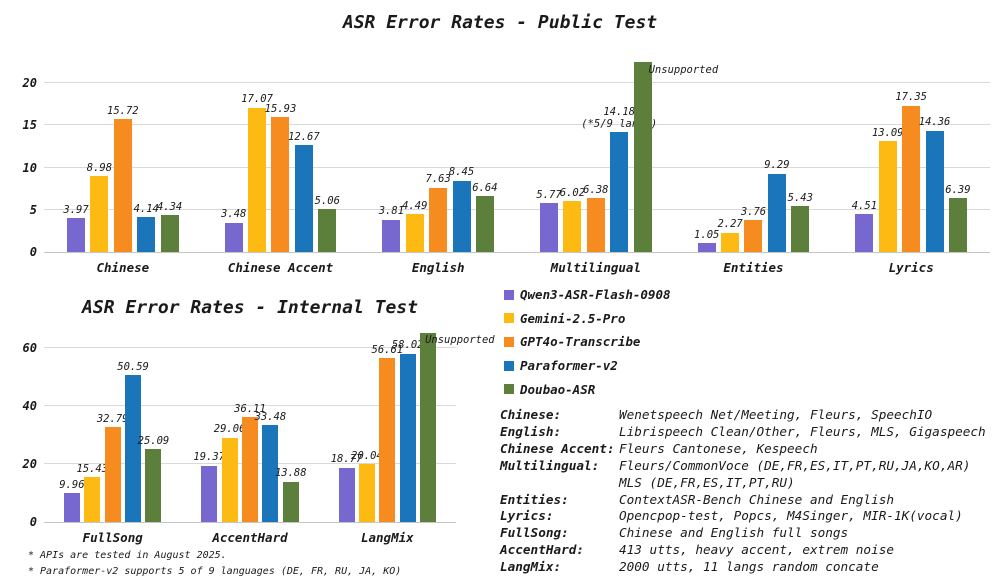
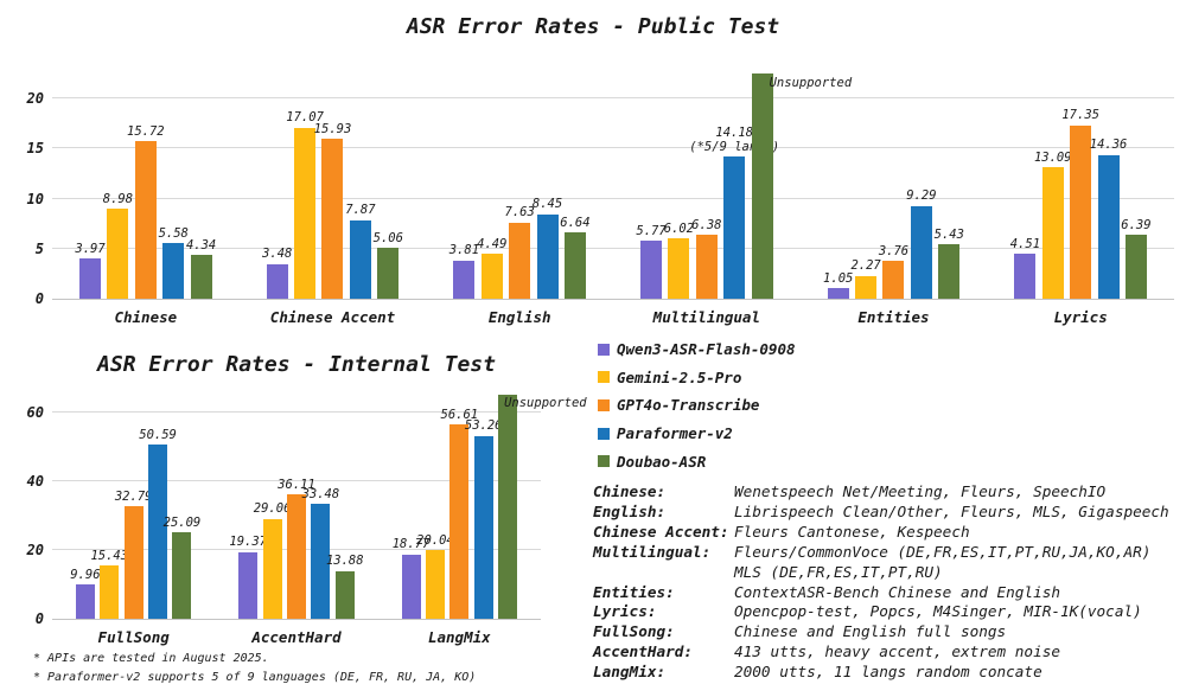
ASR Error Rates - Public Test/Paraformer-v2/Chinese: 4.14 -> 5.58
ASR Error Rates - Public Test/Paraformer-v2/Chinese Accent: 12.67 -> 7.87
ASR Error Rates - Internal Test/Paraformer-v2/LangMix: 58.02 -> 53.26
